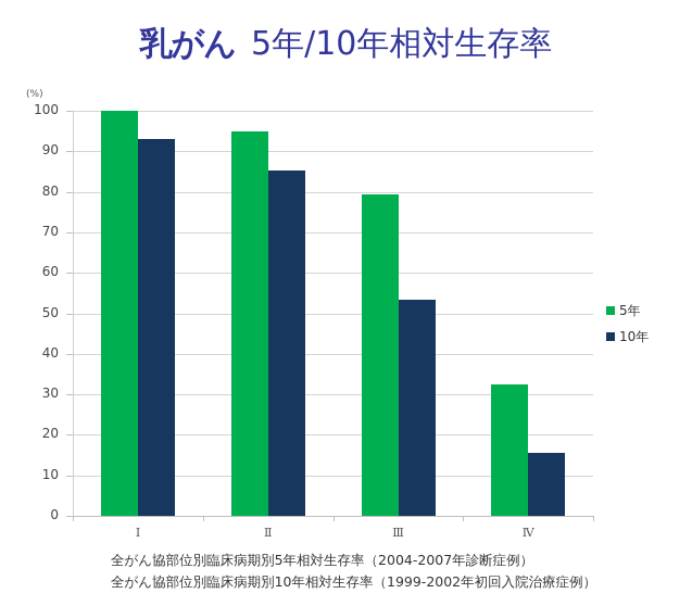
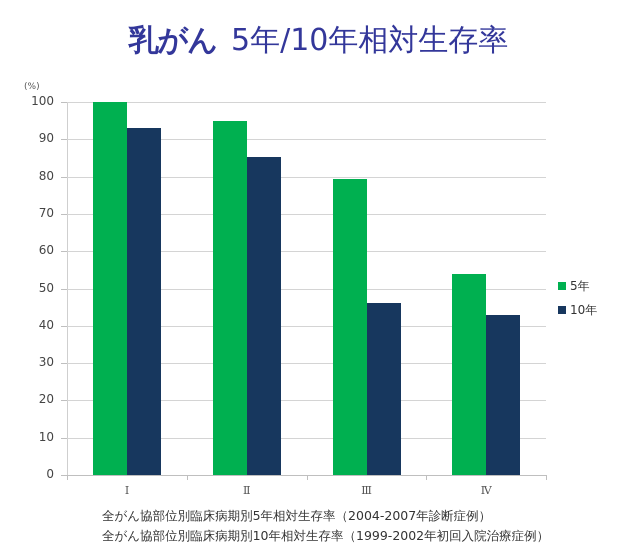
10年/Ⅲ: 53 -> 46
5年/Ⅳ: 32 -> 54
10年/Ⅳ: 16 -> 43
